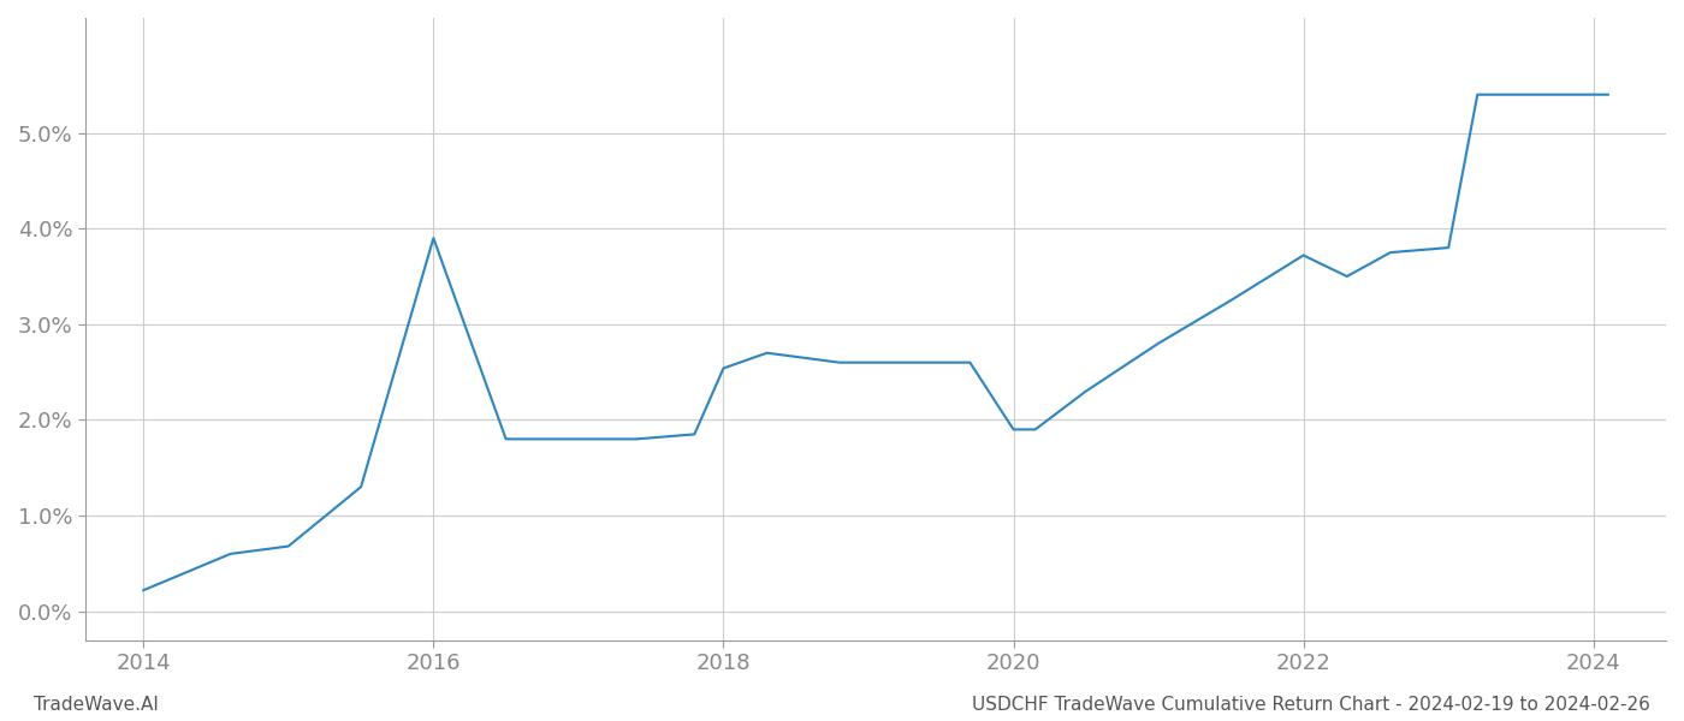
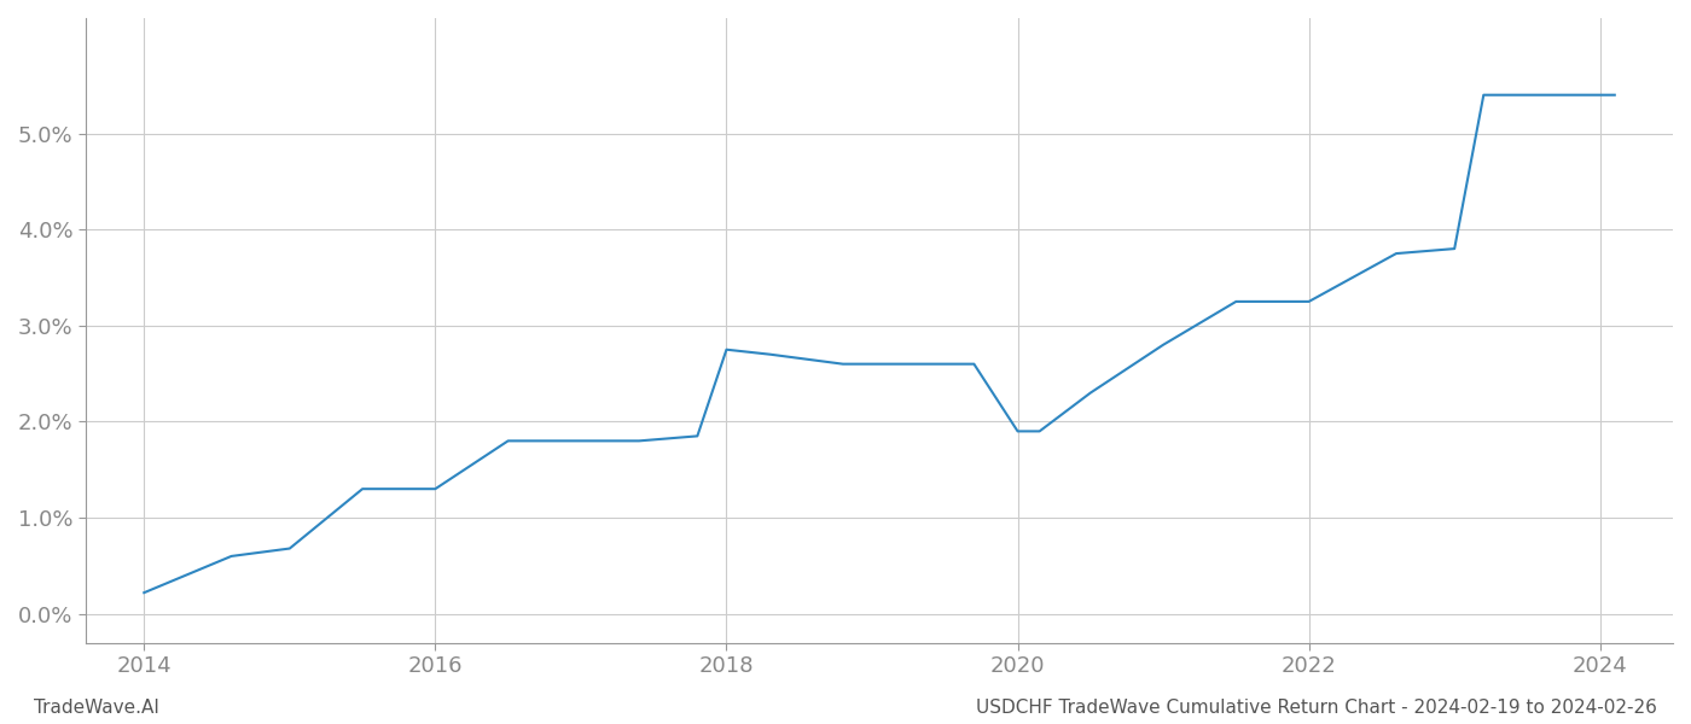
2016: 3.90% -> 1.30%
2018: 2.54% -> 2.75%
2022: 3.72% -> 3.25%
